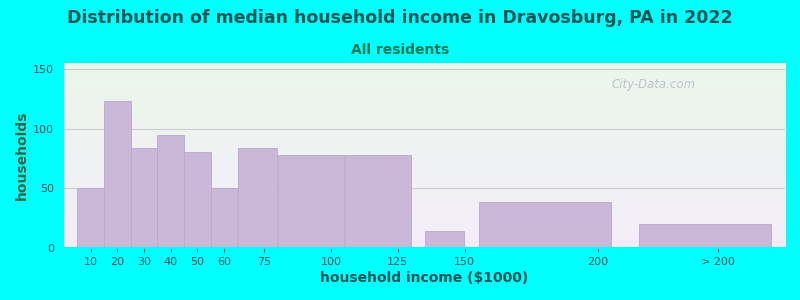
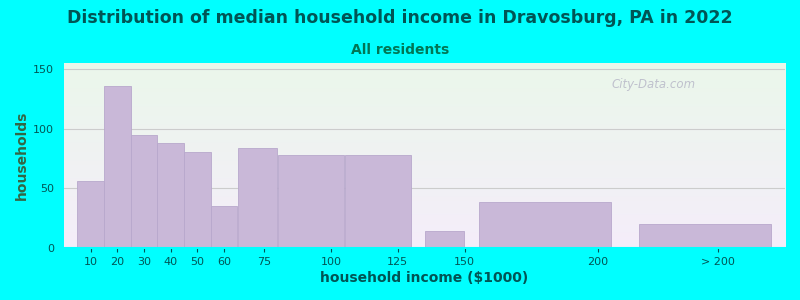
10: 50 -> 56
20: 123 -> 136
30: 84 -> 95
40: 95 -> 88
60: 50 -> 35
